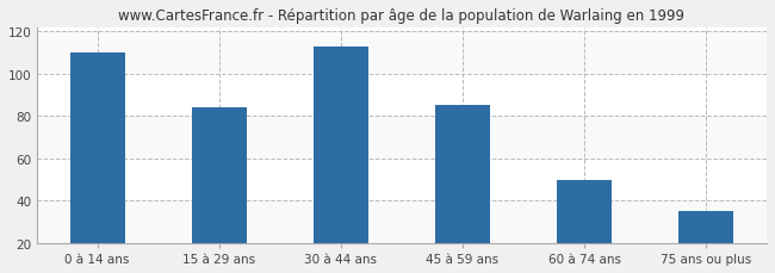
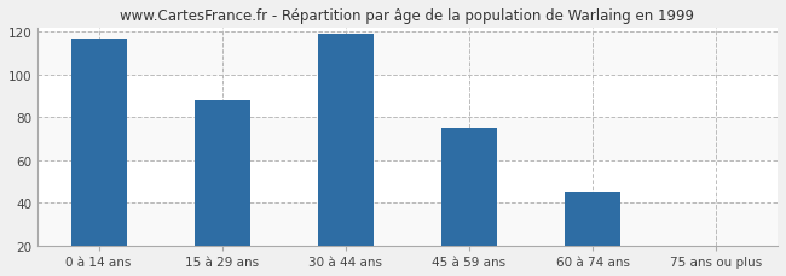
0 à 14 ans: 110 -> 117
15 à 29 ans: 84 -> 88
30 à 44 ans: 113 -> 119
45 à 59 ans: 85 -> 75
60 à 74 ans: 50 -> 45
75 ans ou plus: 35 -> 20
